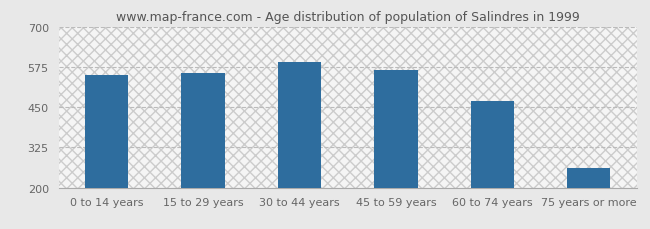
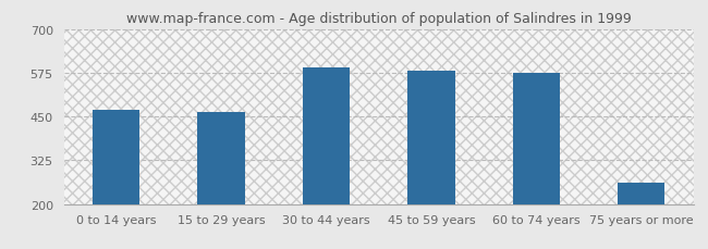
0 to 14 years: 550 -> 468
15 to 29 years: 555 -> 462
45 to 59 years: 565 -> 582
60 to 74 years: 470 -> 573
